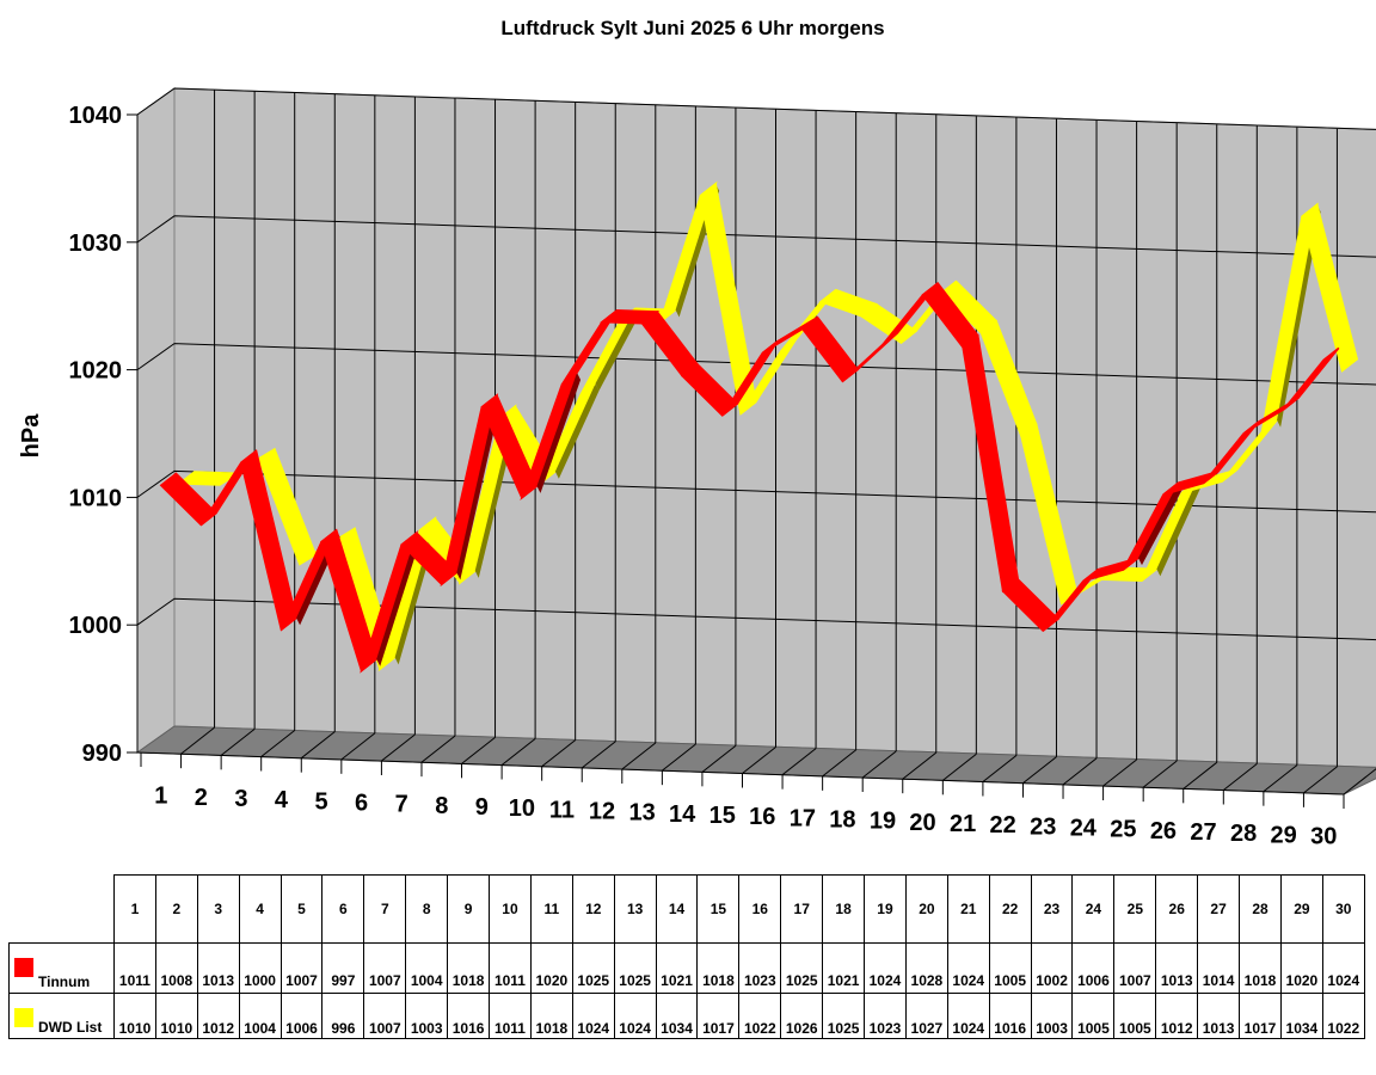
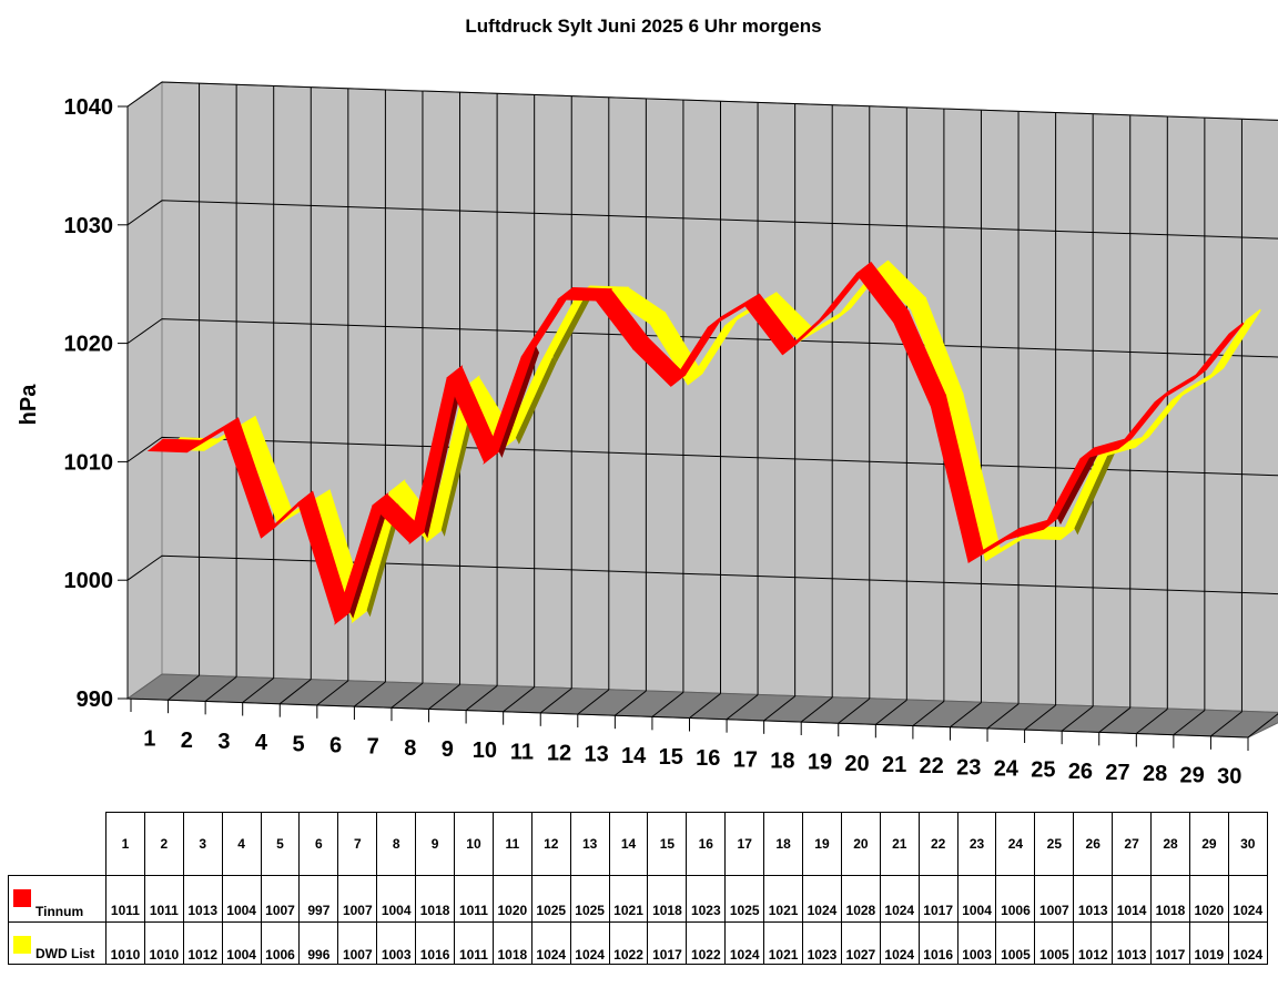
Tinnum/2: 1008 -> 1011
Tinnum/4: 1000 -> 1004
DWD List/14: 1034 -> 1022
DWD List/17: 1026 -> 1024
DWD List/18: 1025 -> 1021
Tinnum/22: 1005 -> 1017
Tinnum/23: 1002 -> 1004
DWD List/29: 1034 -> 1019
DWD List/30: 1022 -> 1024
